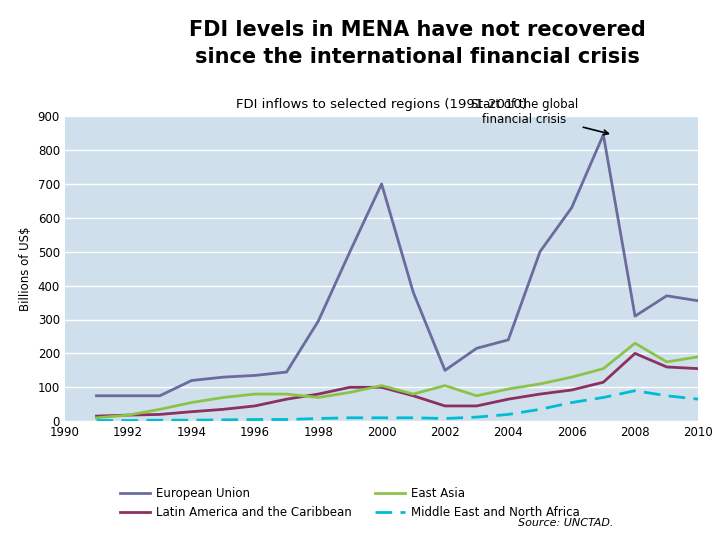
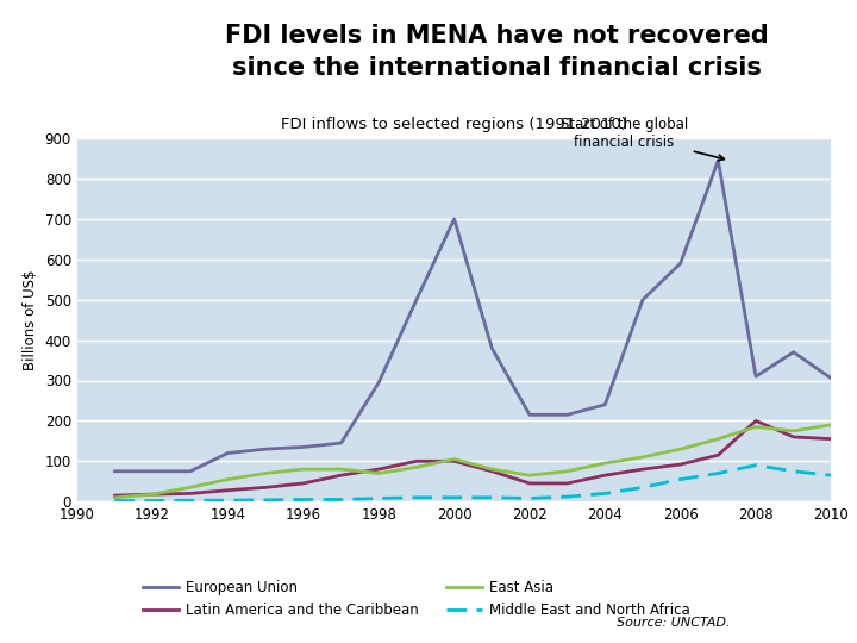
European Union/2002: 150 -> 215
East Asia/2002: 105 -> 65
European Union/2006: 630 -> 590
East Asia/2008: 230 -> 185
European Union/2010: 355 -> 305
